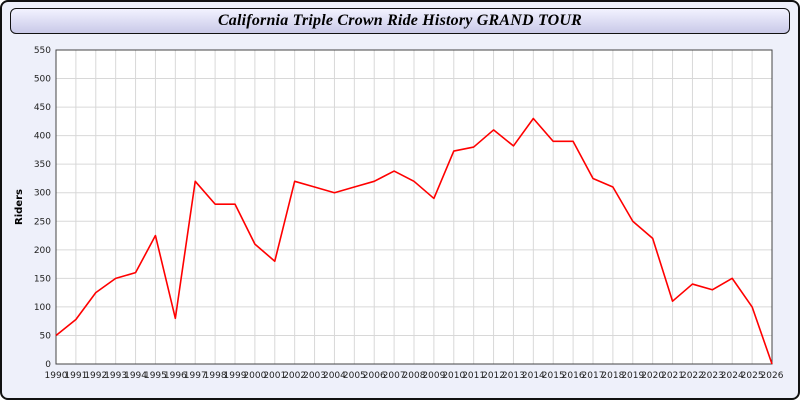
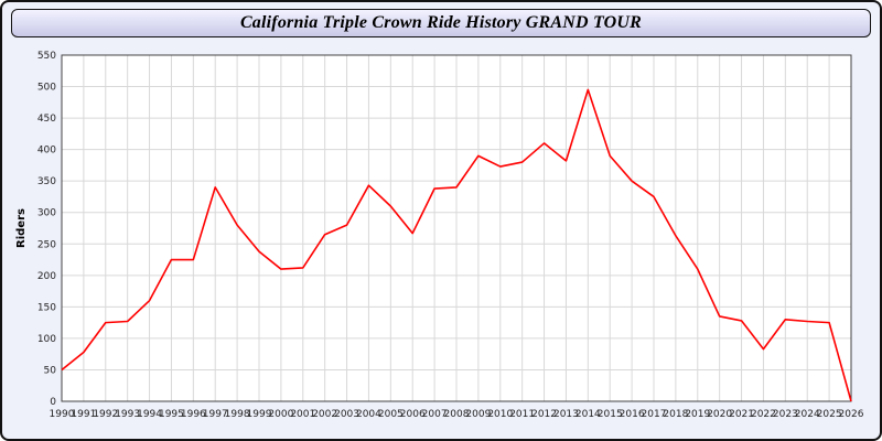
1993: 150 -> 130
1996: 80 -> 220
1997: 320 -> 340
1999: 280 -> 240
2001: 180 -> 210
2002: 320 -> 260
2003: 310 -> 280
2004: 300 -> 340
2006: 320 -> 270
2008: 320 -> 340
2009: 290 -> 390
2014: 430 -> 500
2016: 390 -> 350
2018: 310 -> 260
2019: 250 -> 210
2020: 220 -> 140
2021: 110 -> 130
2022: 140 -> 80
2024: 150 -> 130
2025: 100 -> 120
